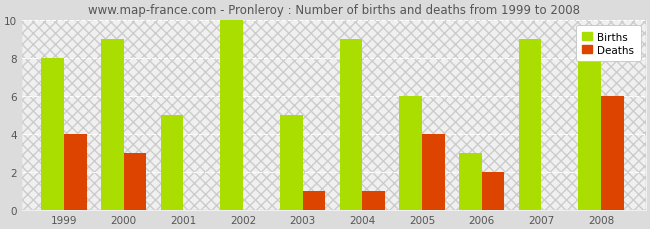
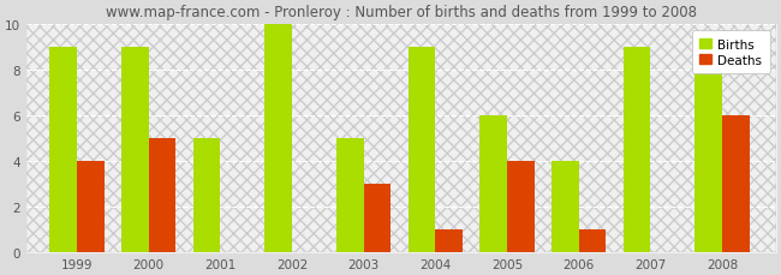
Births/1999: 8 -> 9
Deaths/2000: 3 -> 5
Deaths/2003: 1 -> 3
Births/2006: 3 -> 4
Deaths/2006: 2 -> 1
